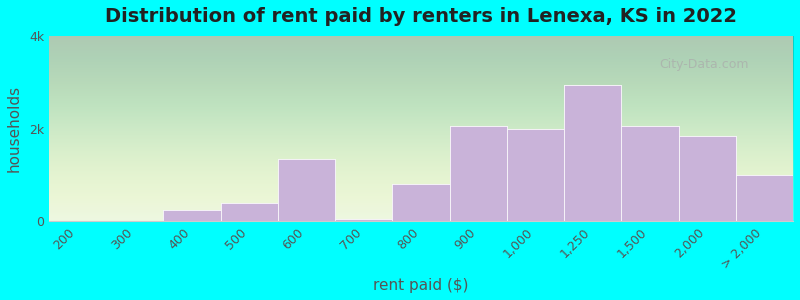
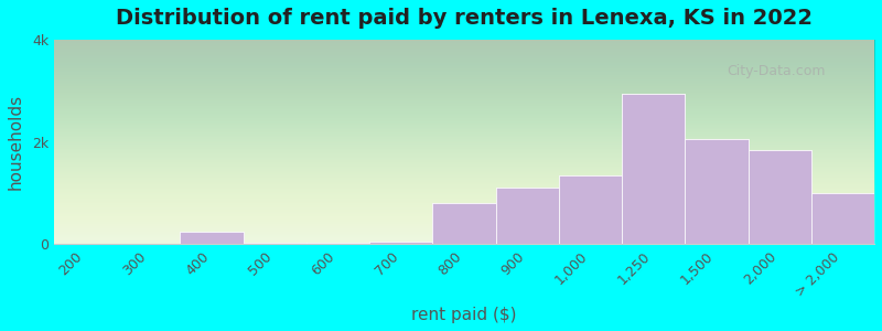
500: 0.40k -> 0.03k
600: 1.35k -> 0.03k
900: 2.05k -> 1.10k
1,000: 2.00k -> 1.35k
